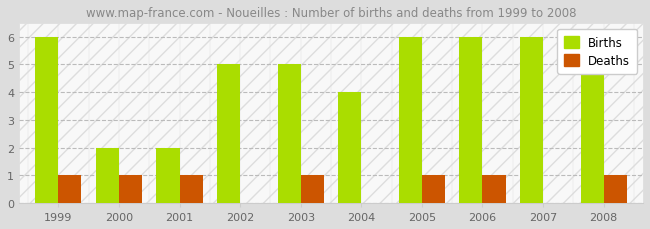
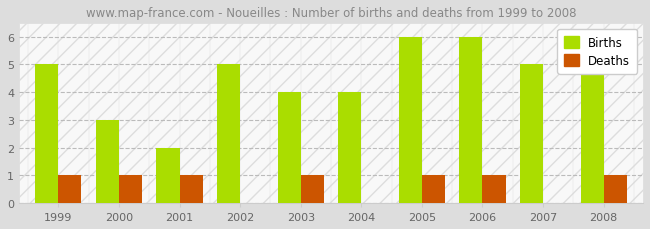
Births/1999: 6 -> 5
Births/2000: 2 -> 3
Births/2003: 5 -> 4
Births/2007: 6 -> 5
